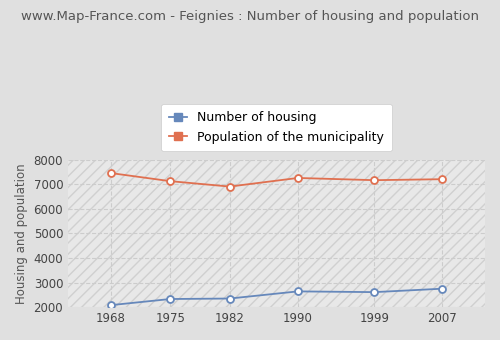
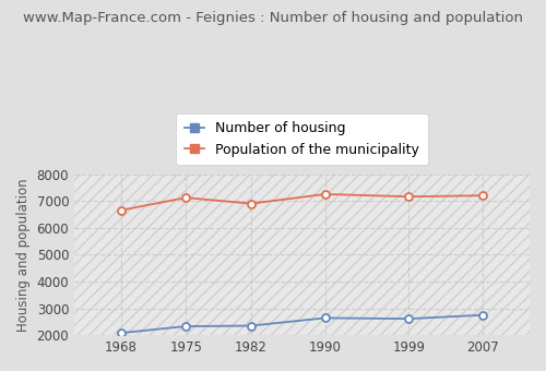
Population of the municipality/1968: 7450 -> 6650
